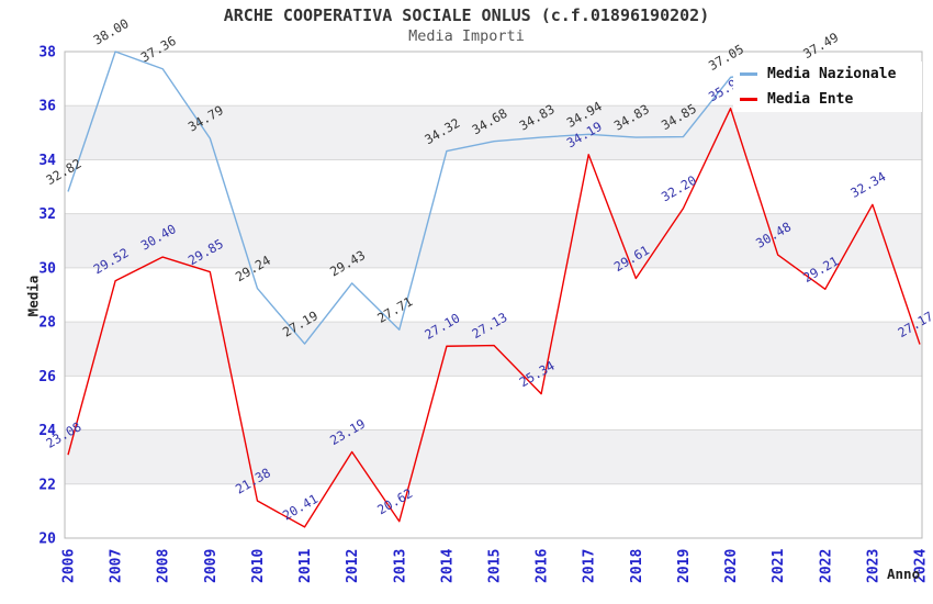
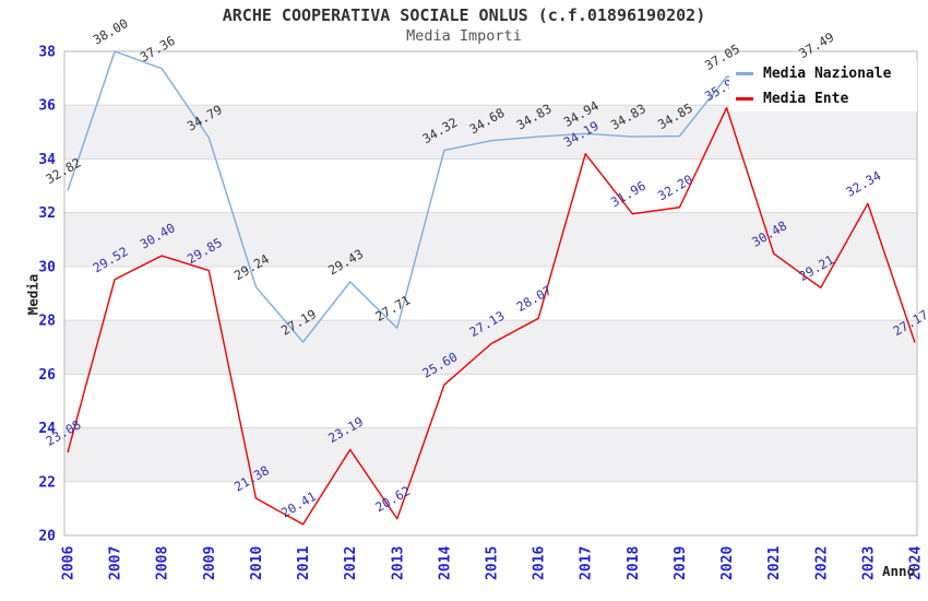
Media Ente/2014: 27.10 -> 25.60
Media Ente/2016: 25.34 -> 28.07
Media Ente/2018: 29.61 -> 31.96
